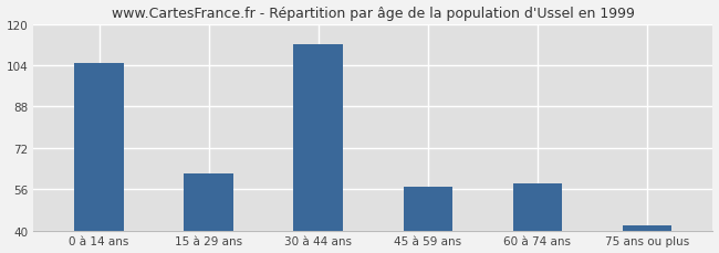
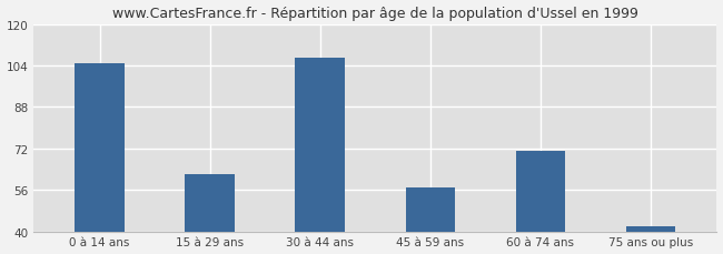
30 à 44 ans: 112 -> 107
60 à 74 ans: 58 -> 71
